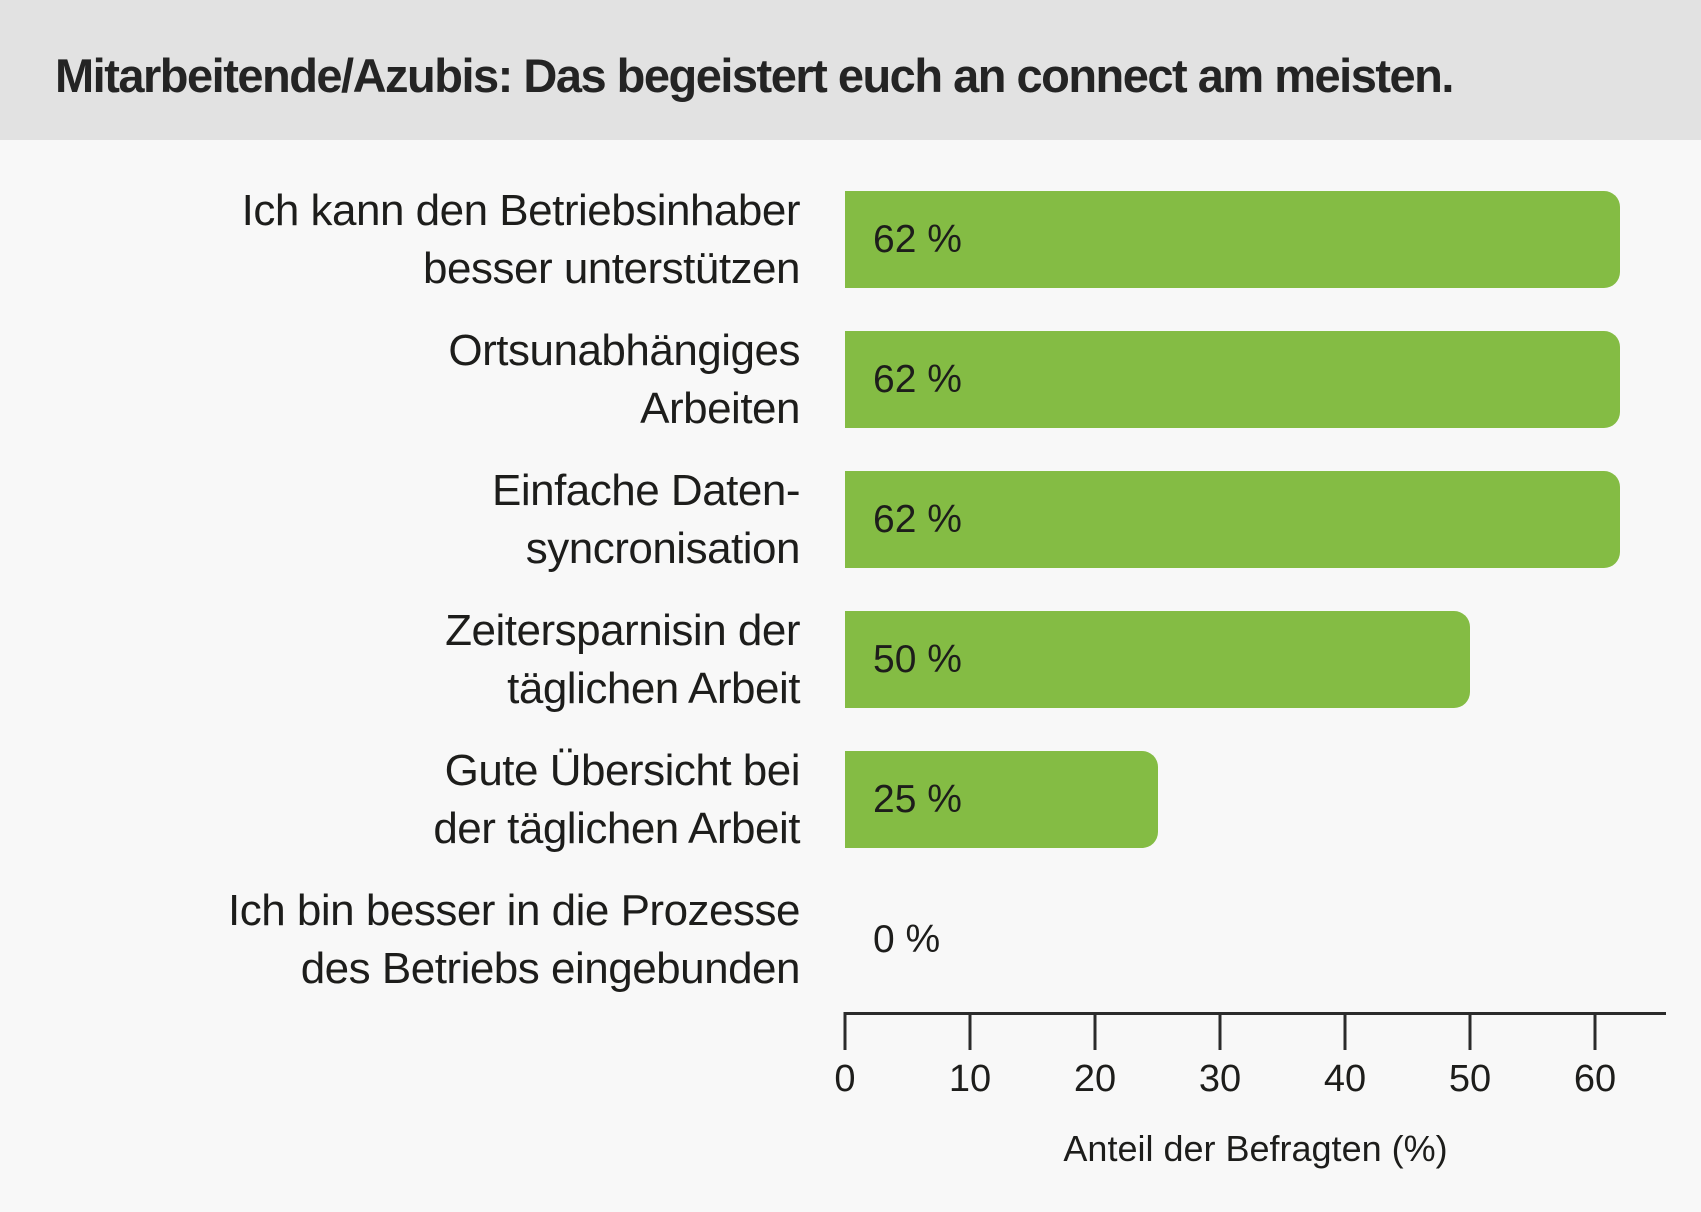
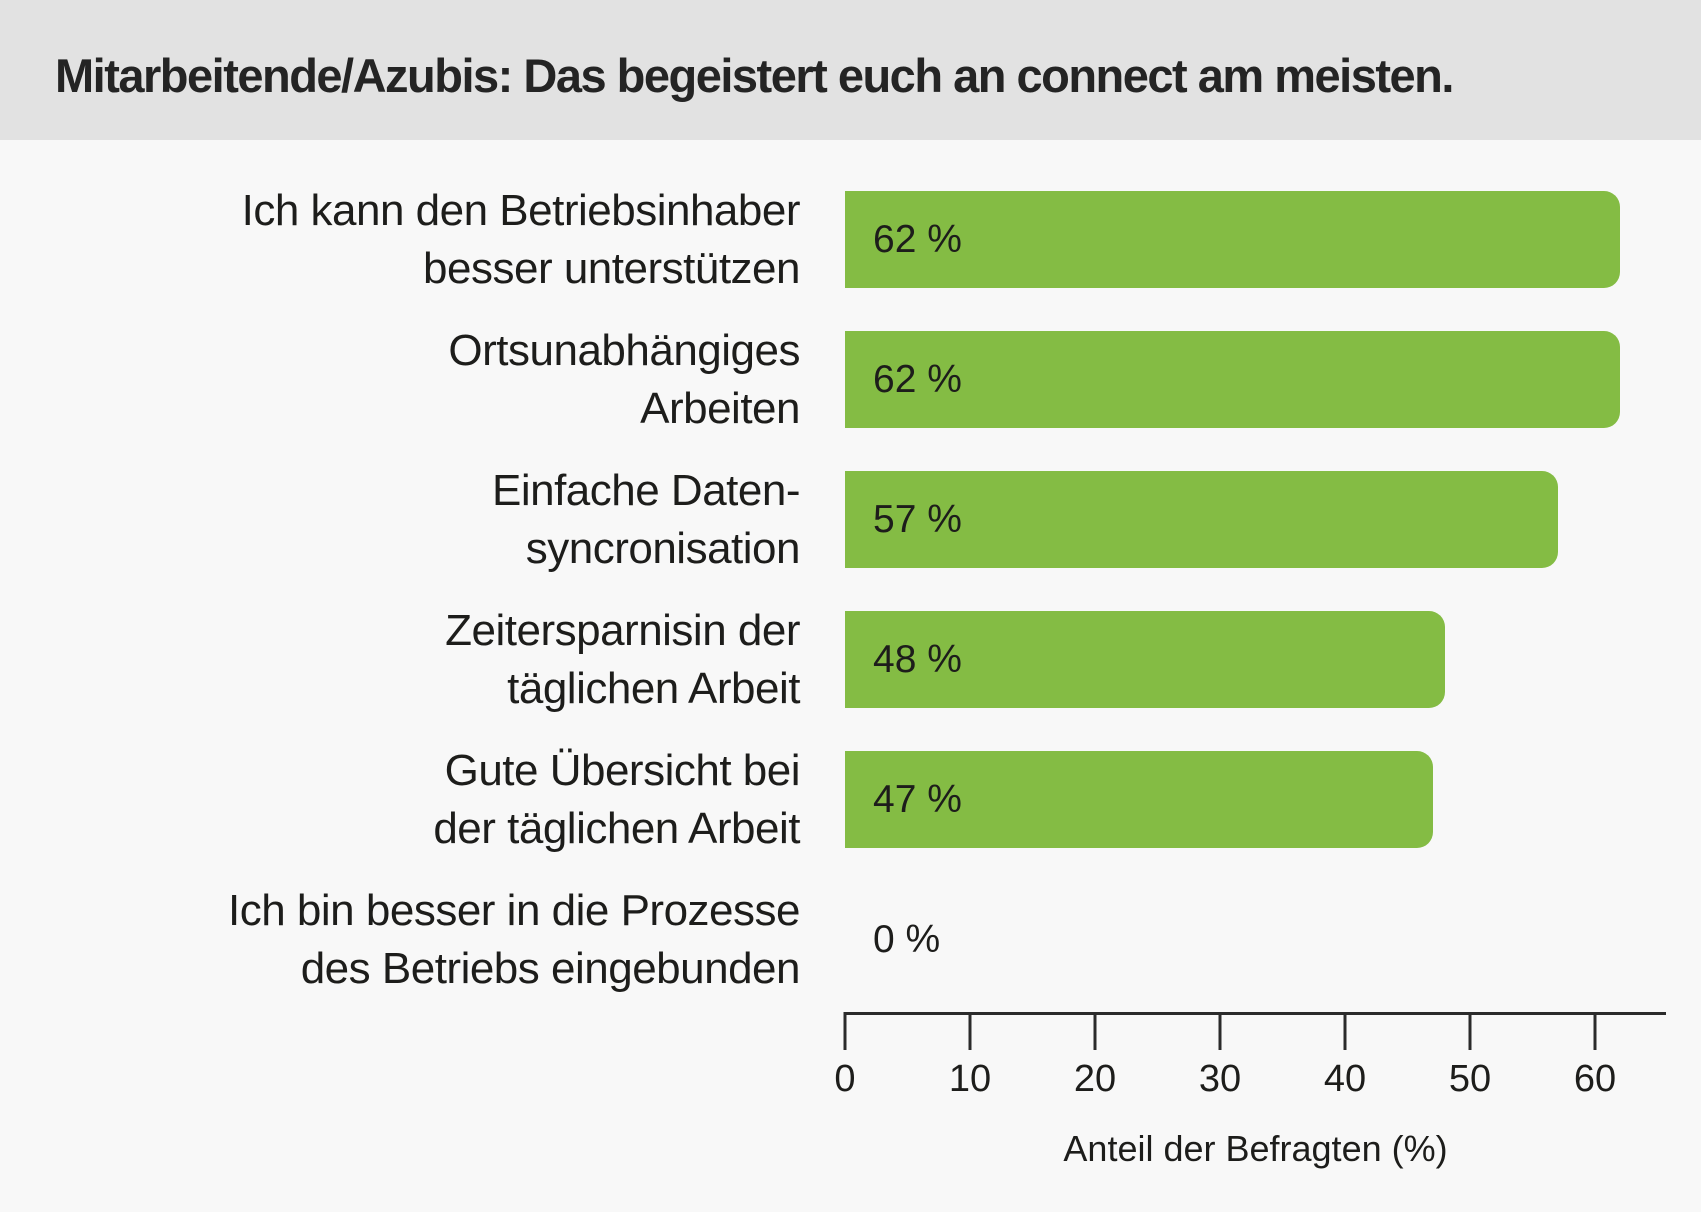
Einfache Daten- syncronisation: 62 -> 57
Zeitersparnisin der täglichen Arbeit: 50 -> 48
Gute Übersicht bei der täglichen Arbeit: 25 -> 47
